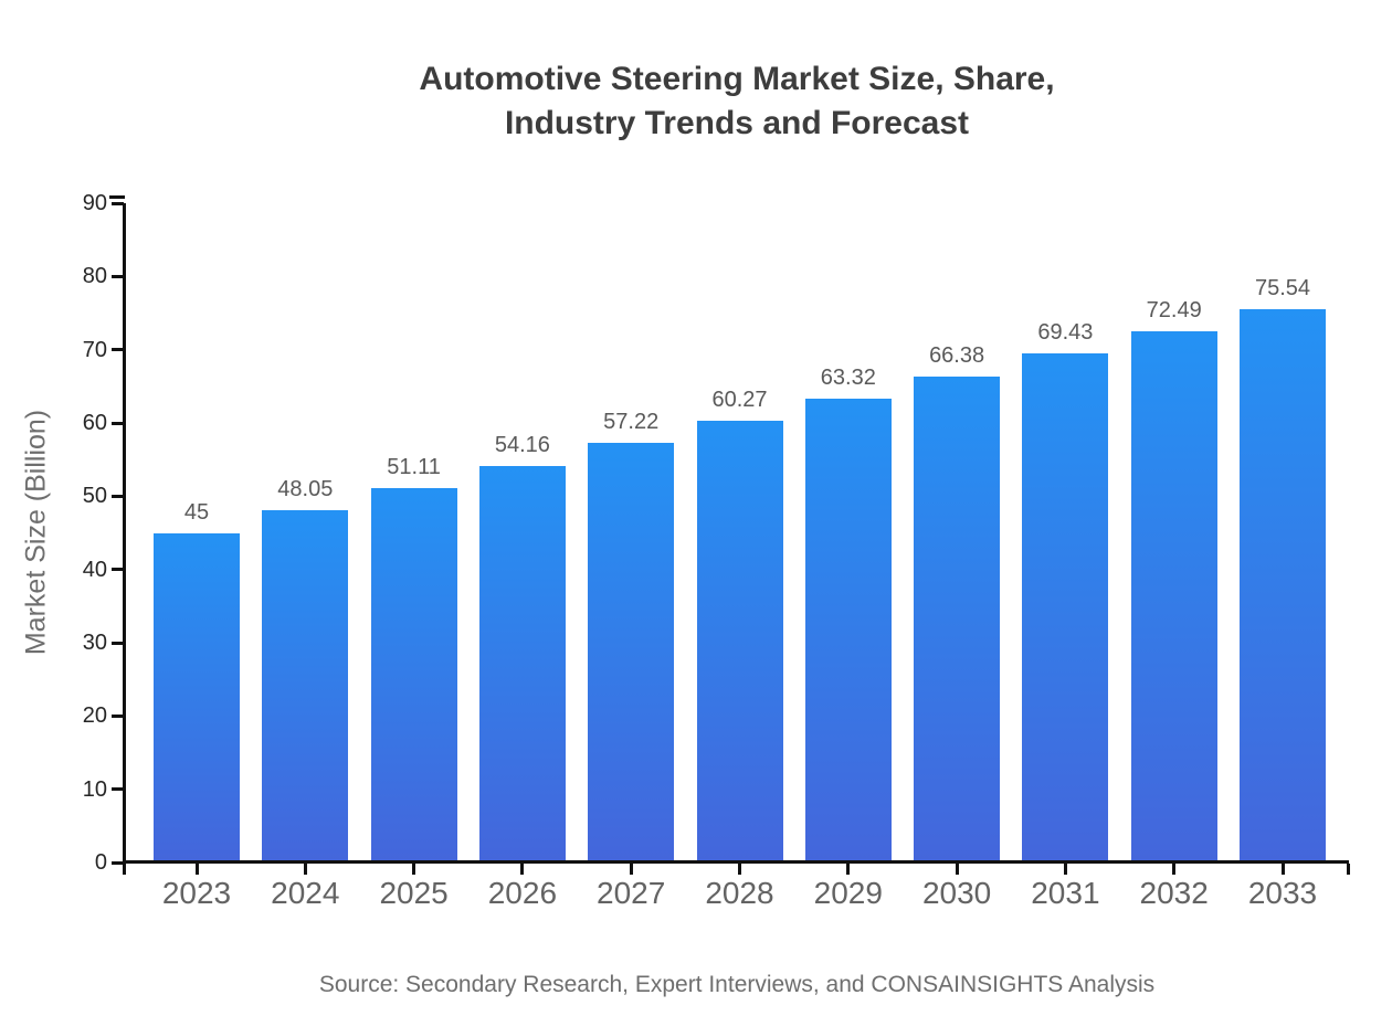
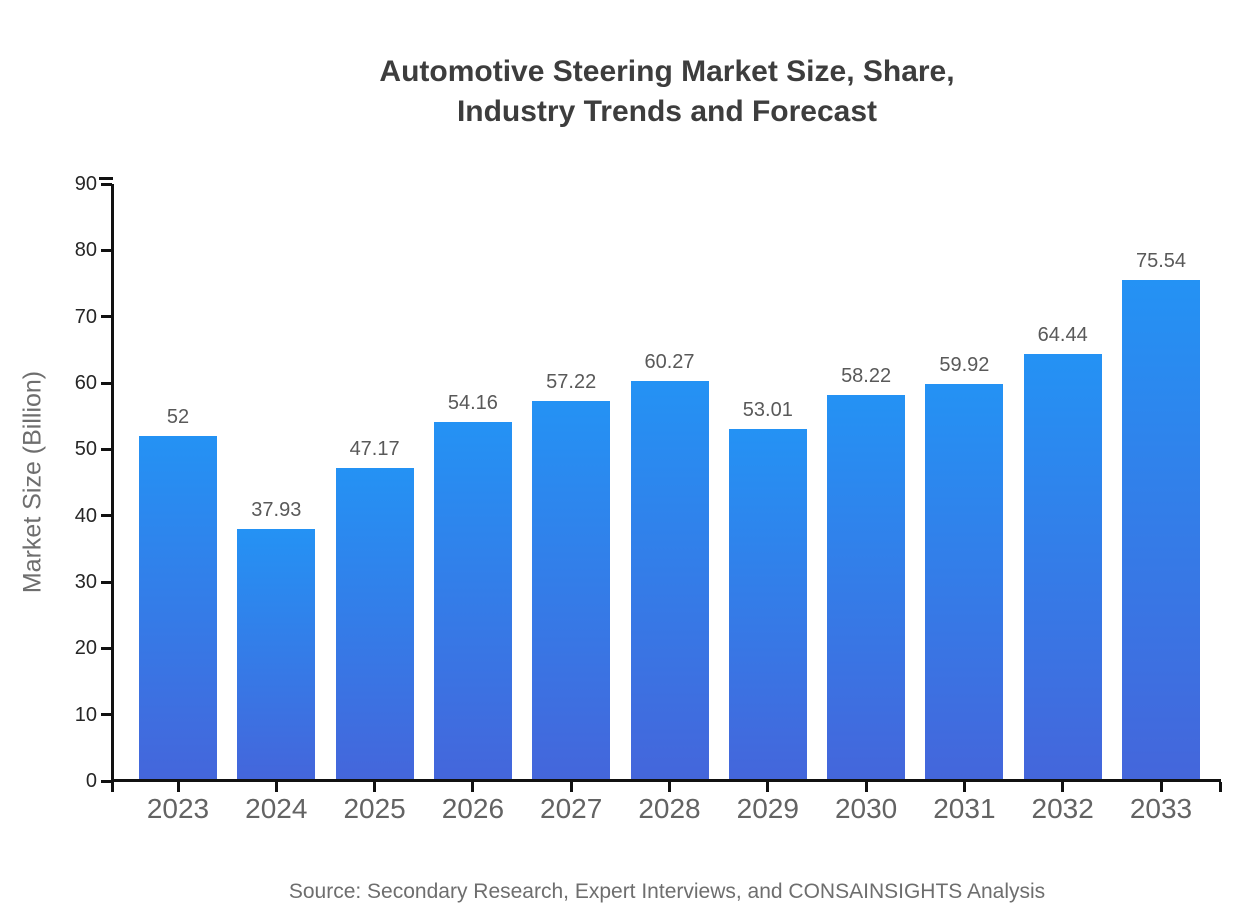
2023: 45 -> 52
2024: 48.05 -> 37.93
2025: 51.11 -> 47.17
2029: 63.32 -> 53.01
2030: 66.38 -> 58.22
2031: 69.43 -> 59.92
2032: 72.49 -> 64.44
